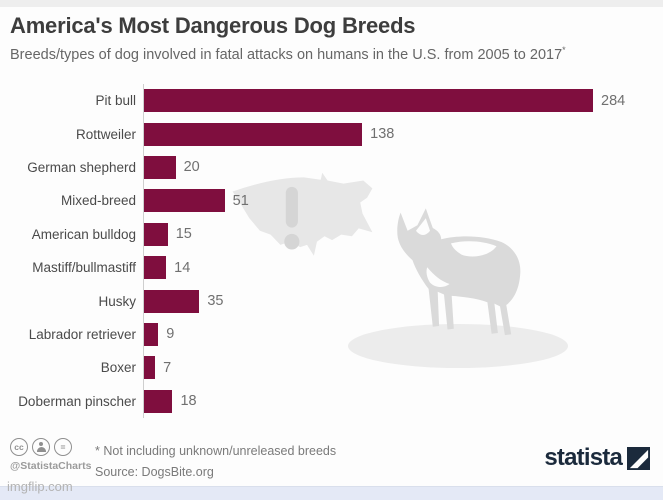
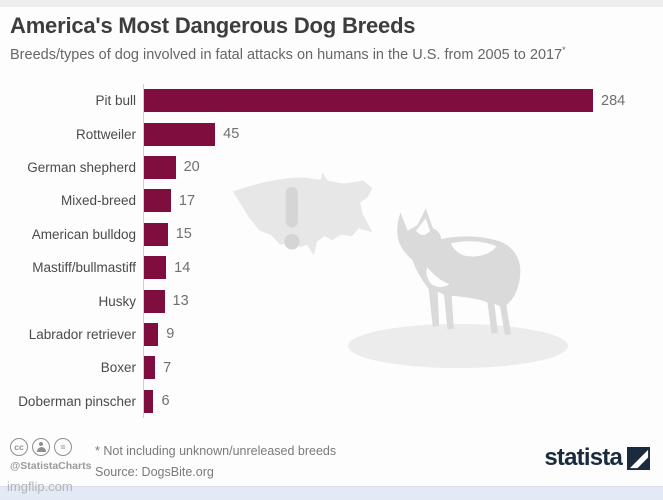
Rottweiler: 138 -> 45
Mixed-breed: 51 -> 17
Husky: 35 -> 13
Doberman pinscher: 18 -> 6
